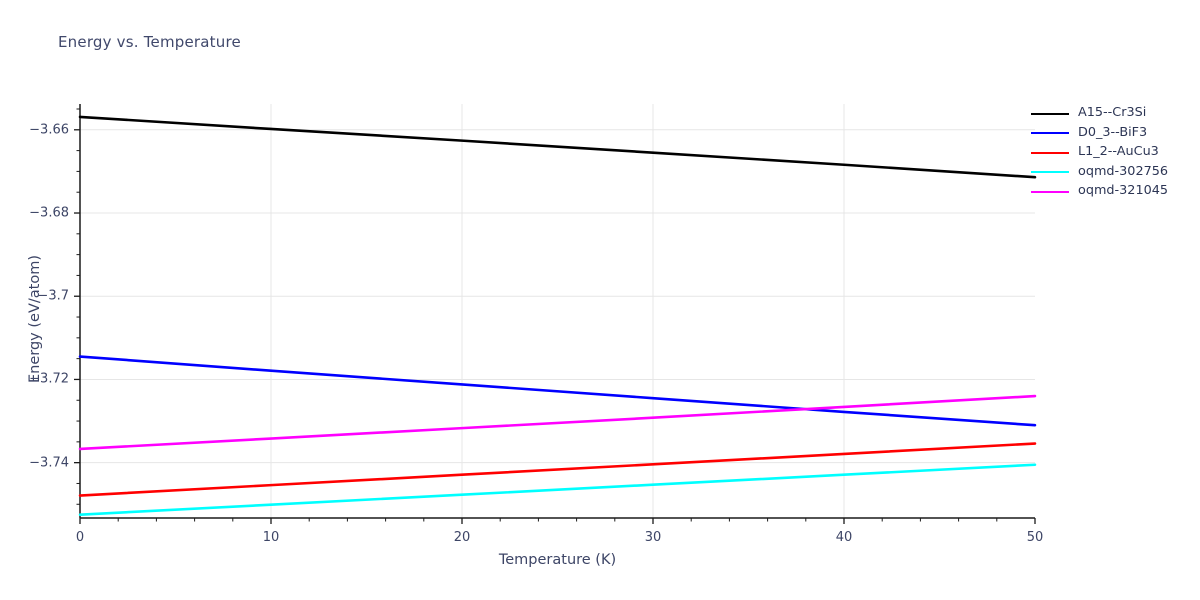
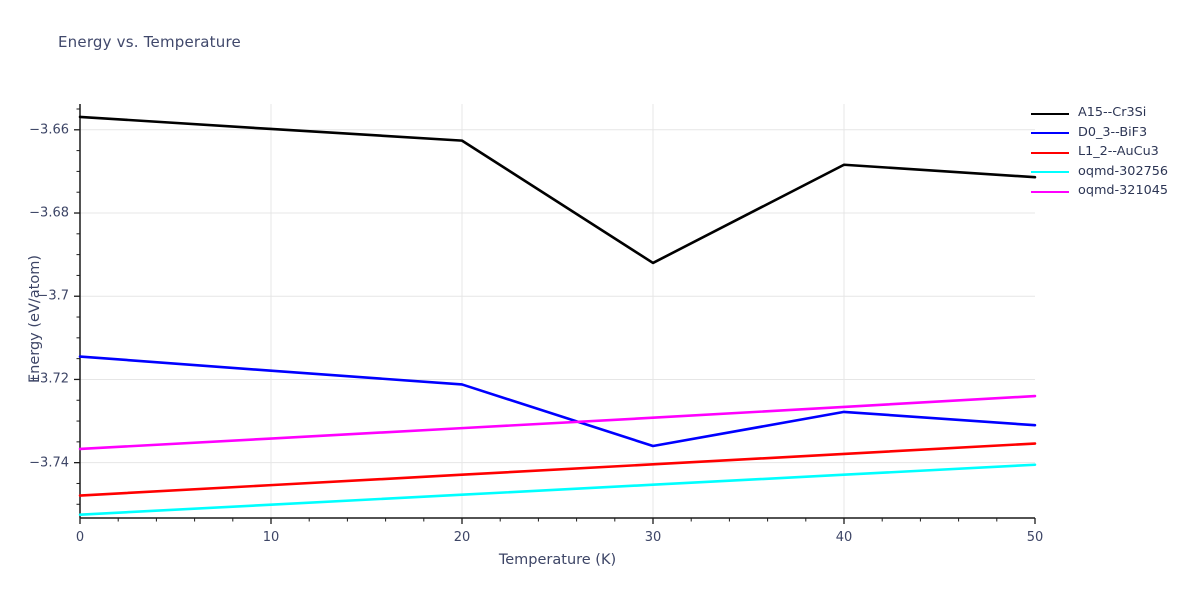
A15--Cr3Si/30: -3.666 -> -3.692
D0_3--BiF3/30: -3.724 -> -3.736
